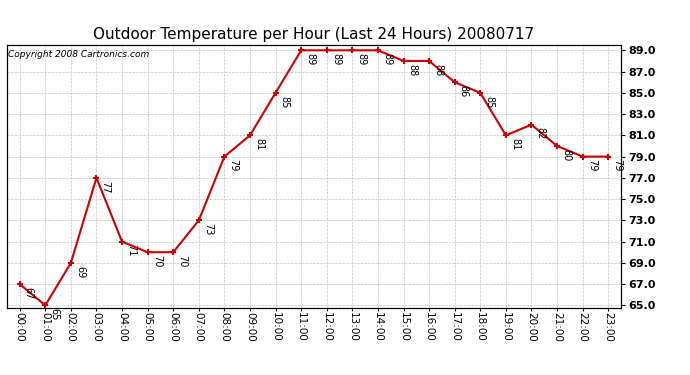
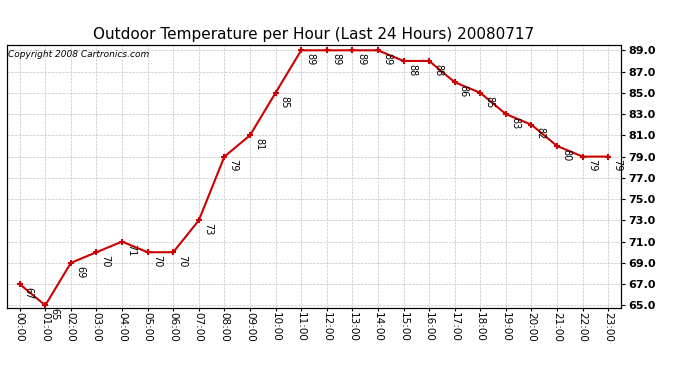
03:00: 77 -> 70
19:00: 81 -> 83
